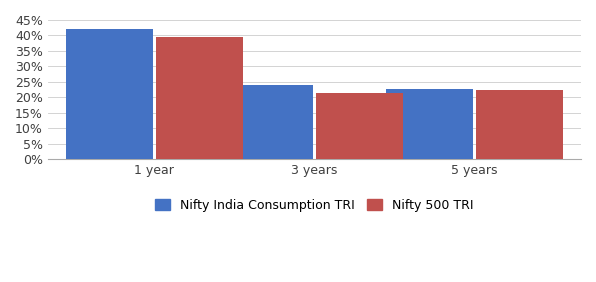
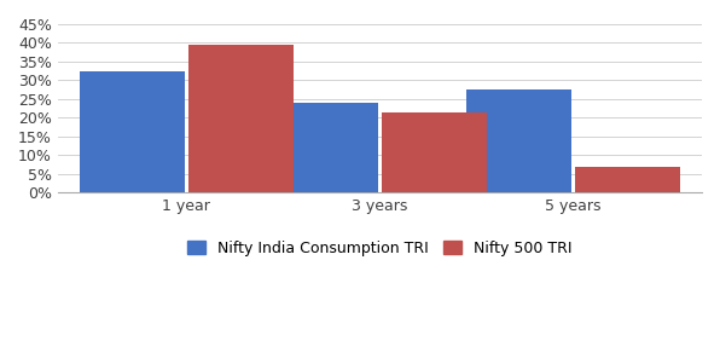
Nifty India Consumption TRI/1 year: 42.0% -> 32.5%
Nifty India Consumption TRI/5 years: 22.8% -> 27.5%
Nifty 500 TRI/5 years: 22.4% -> 7.0%
